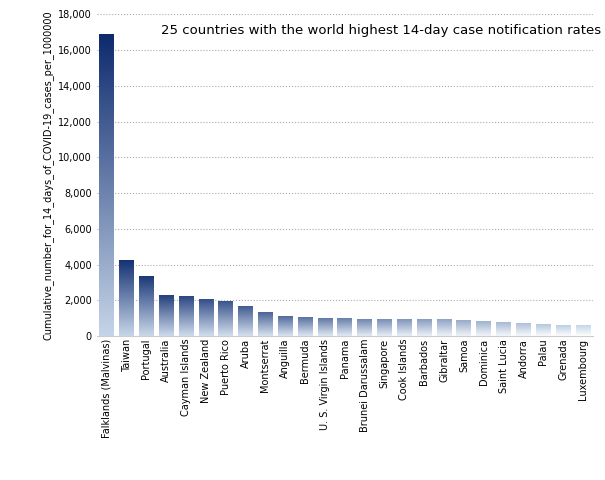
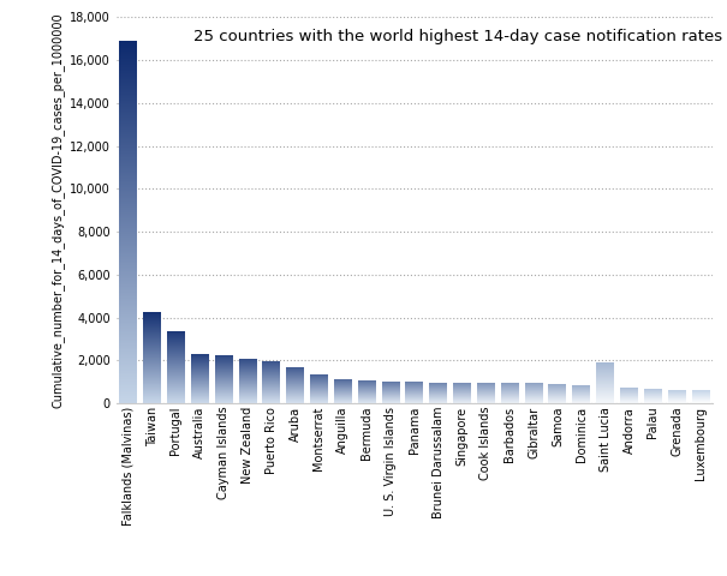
Saint Lucia: 800 -> 1,900
